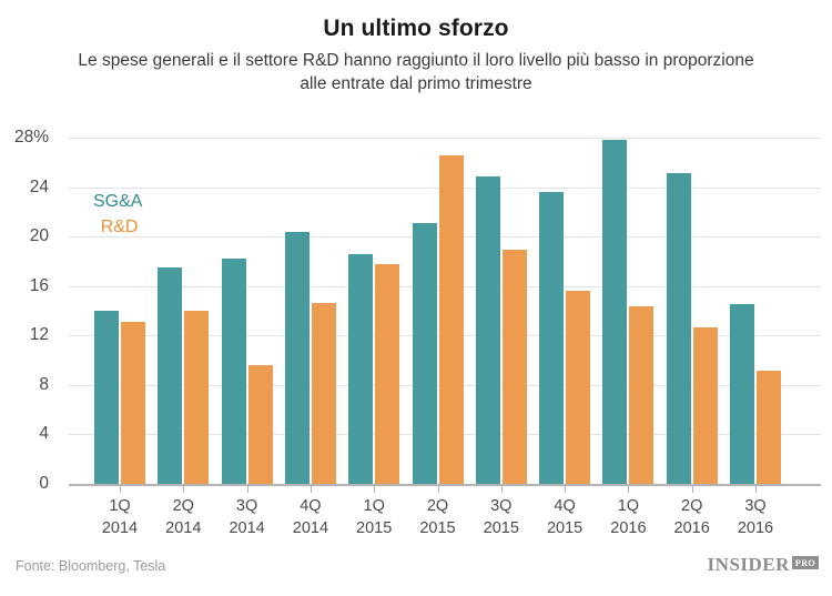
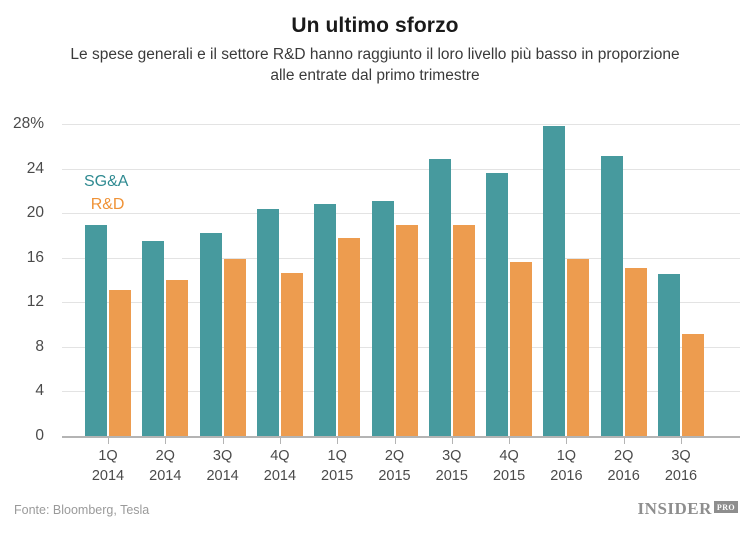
SG&A/1Q 2014: 14.0% -> 18.9%
R&D/3Q 2014: 9.6% -> 15.9%
SG&A/1Q 2015: 18.6% -> 20.8%
R&D/2Q 2015: 26.6% -> 18.9%
R&D/1Q 2016: 14.4% -> 15.9%
R&D/2Q 2016: 12.7% -> 15.1%
